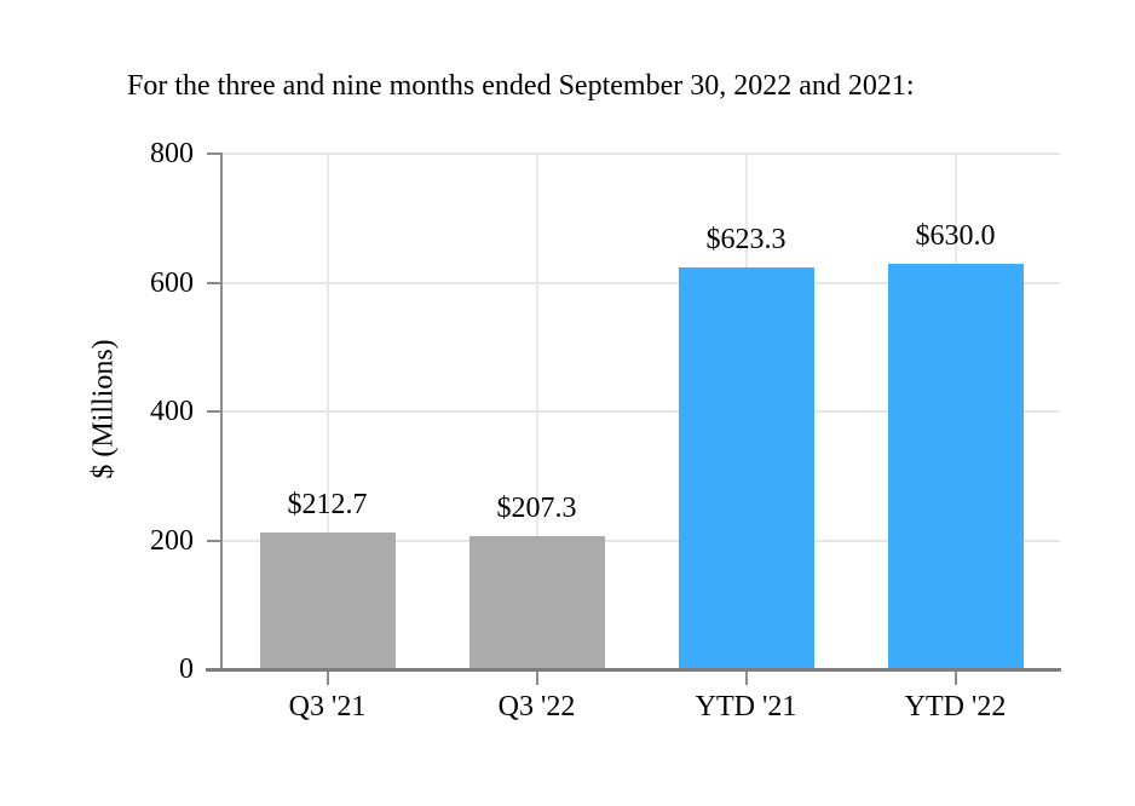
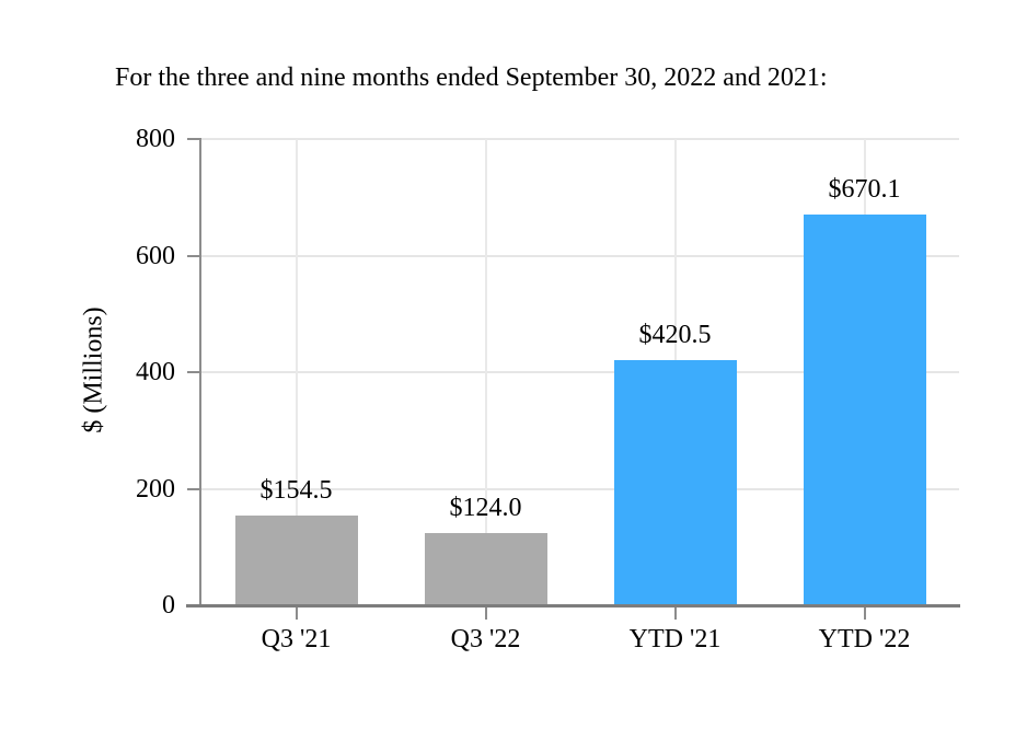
Q3 '21: $212.7 -> $154.5
Q3 '22: $207.3 -> $124.0
YTD '21: $623.3 -> $420.5
YTD '22: $630.0 -> $670.1
